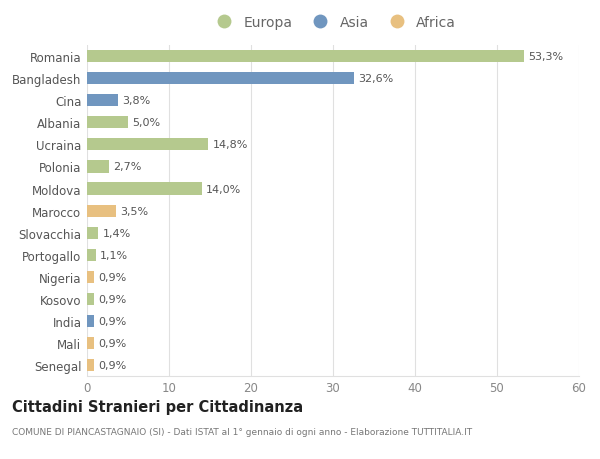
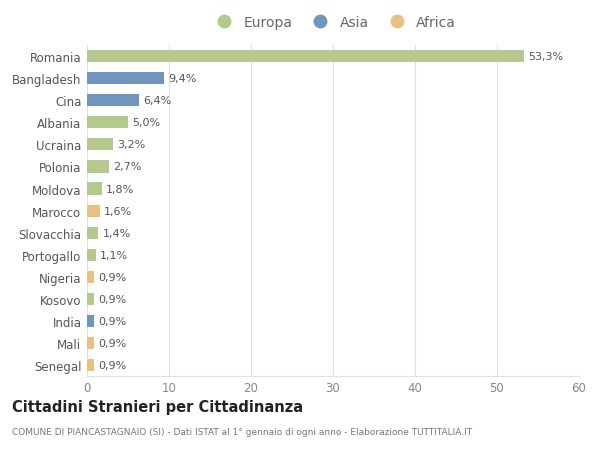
Bangladesh: 32,6% -> 9,4%
Cina: 3,8% -> 6,4%
Ucraina: 14,8% -> 3,2%
Moldova: 14,0% -> 1,8%
Marocco: 3,5% -> 1,6%
